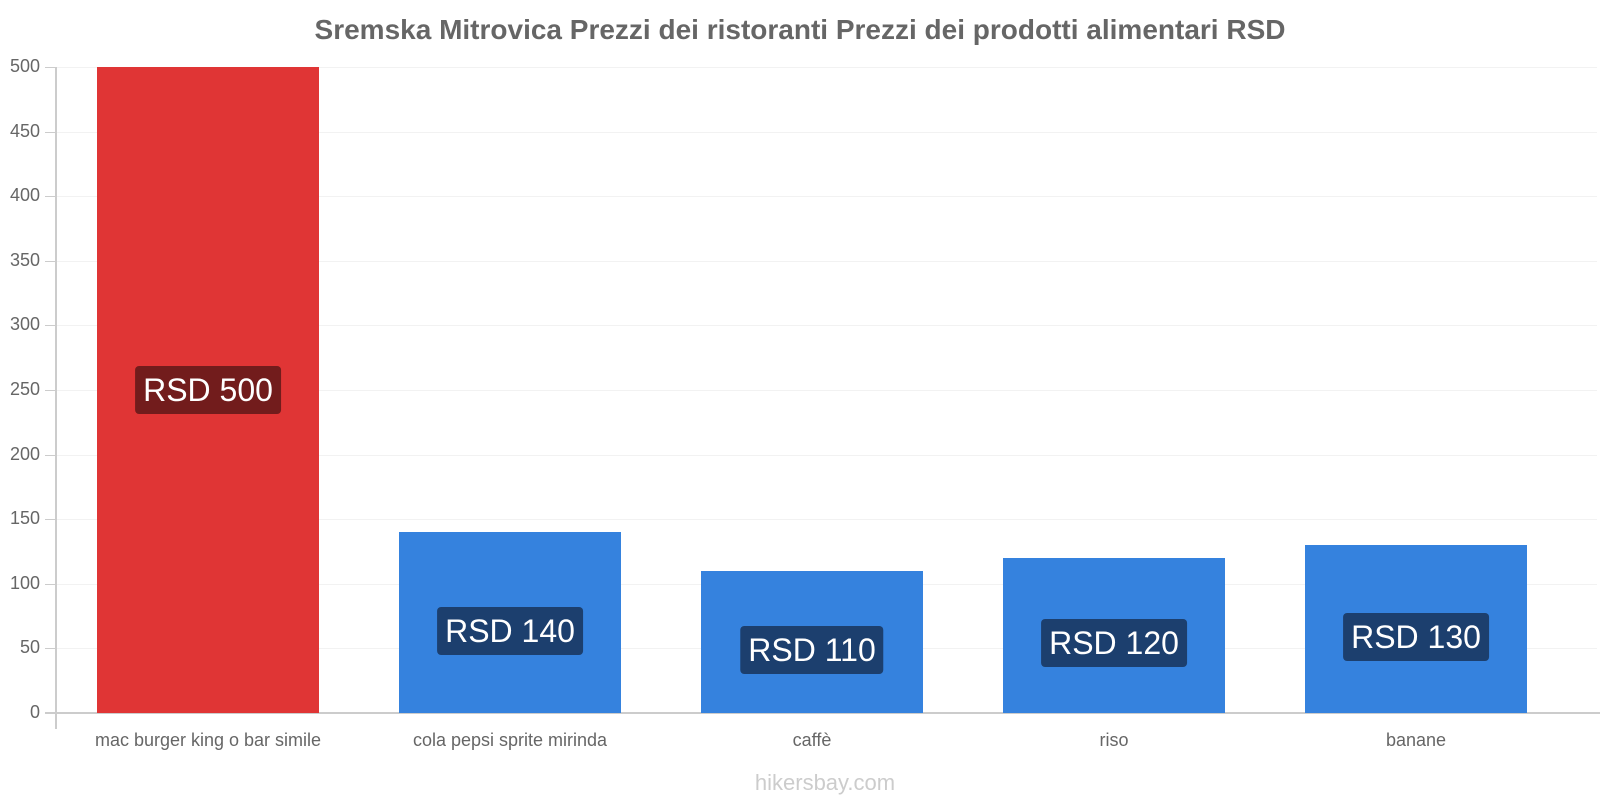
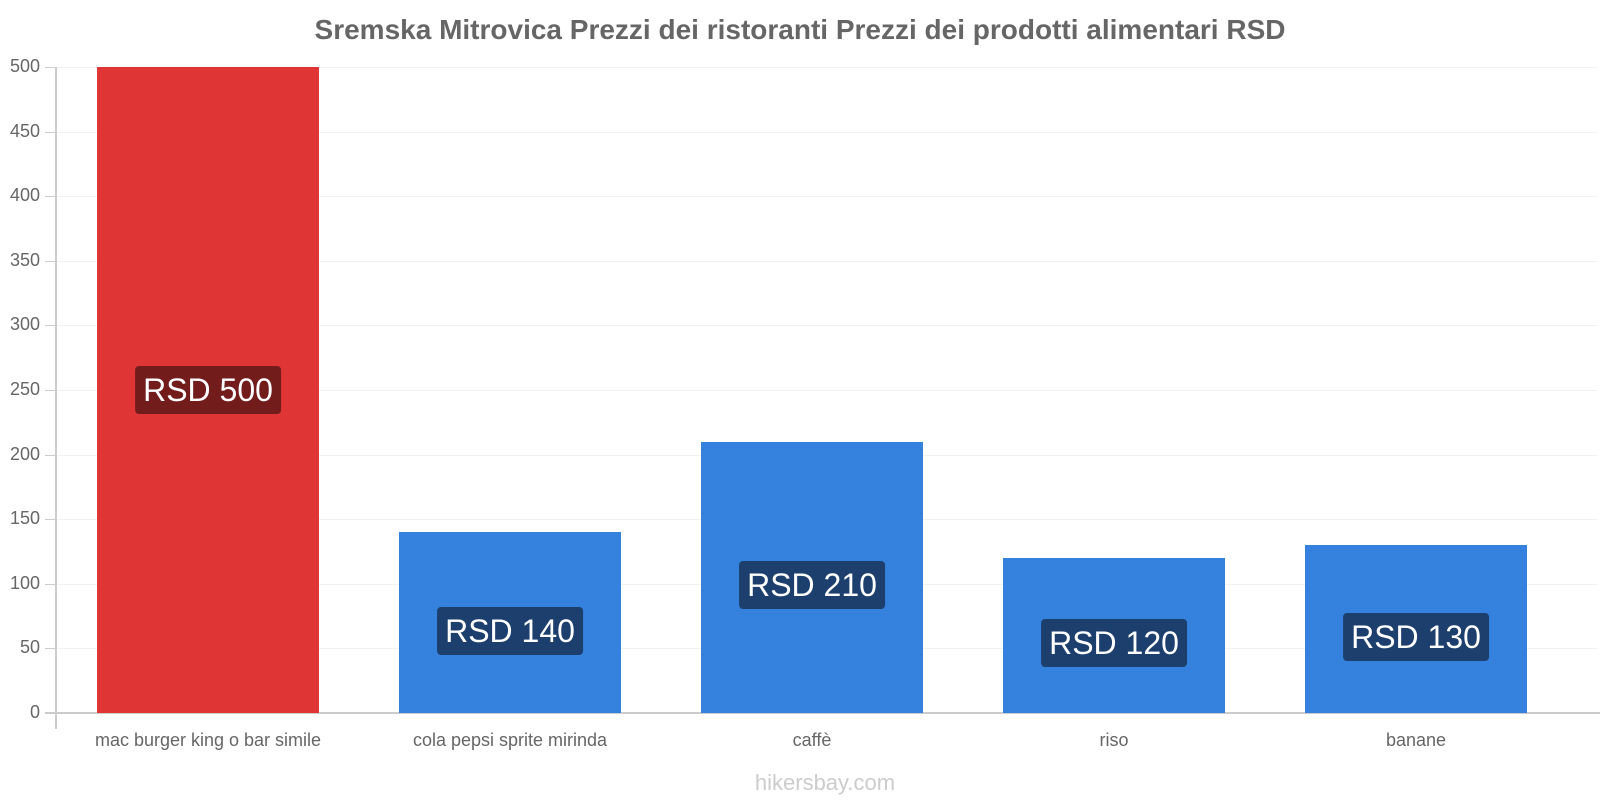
caffè: 110 -> 210
